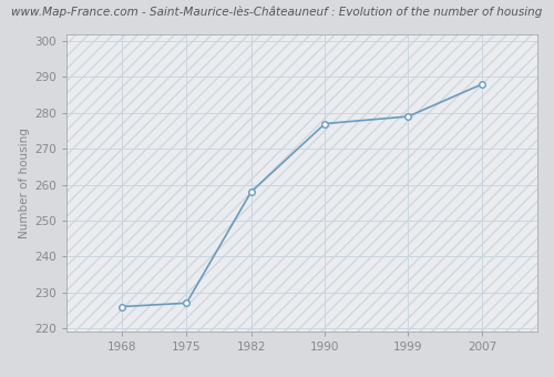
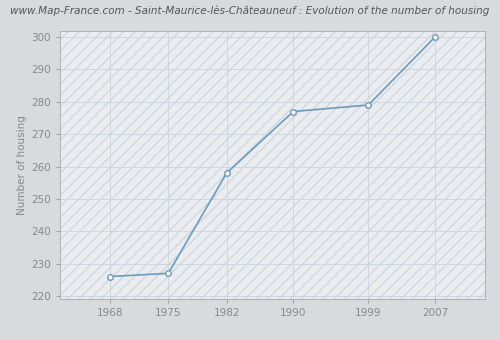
2007: 288 -> 300
